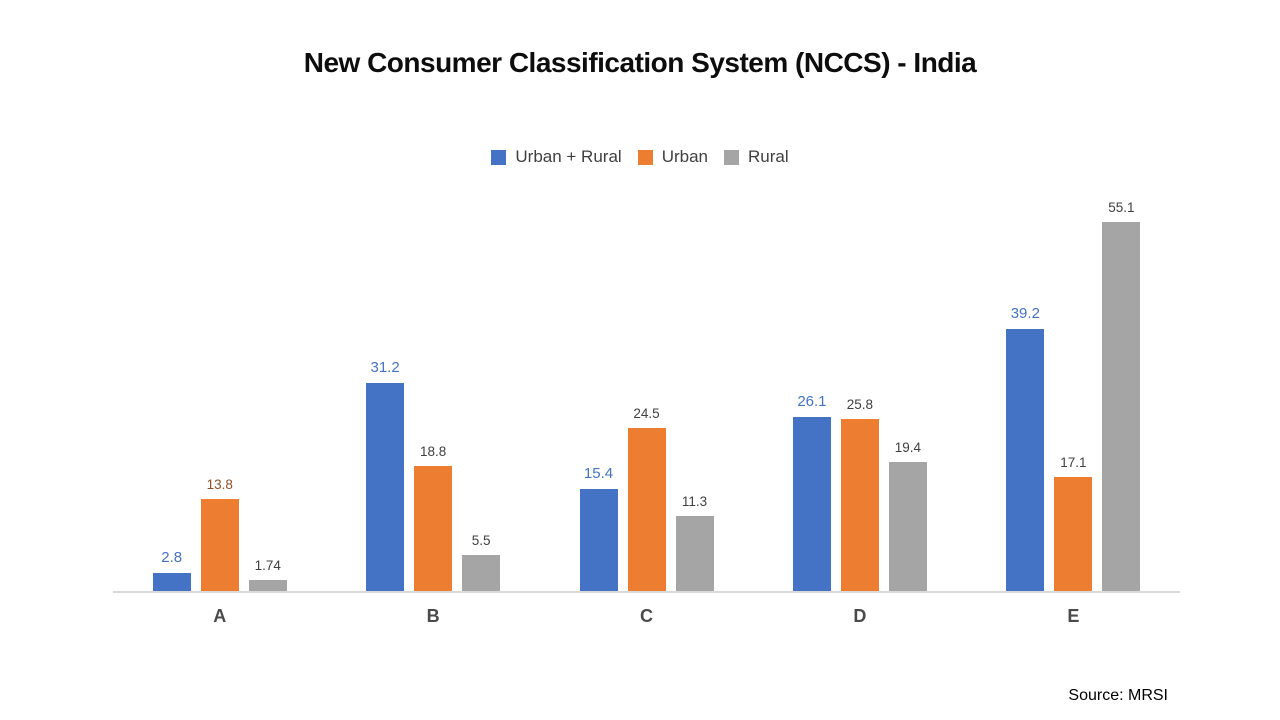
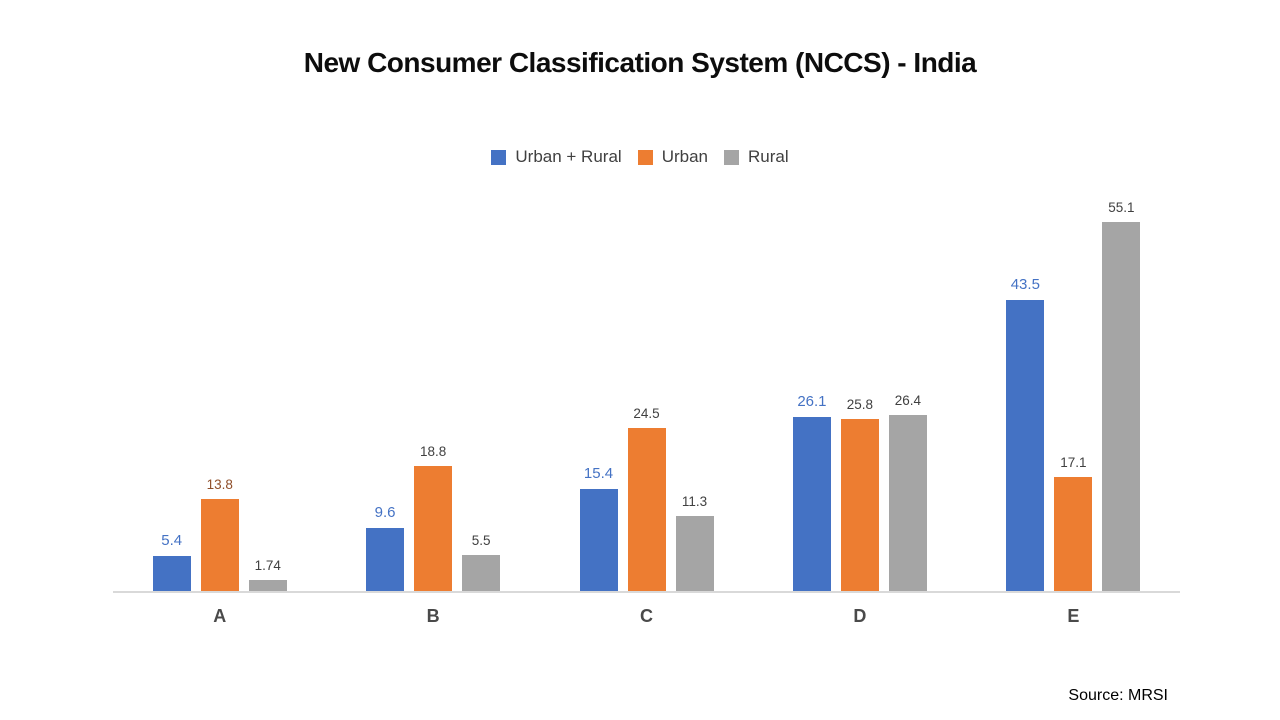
Urban + Rural/A: 2.8 -> 5.4
Urban + Rural/B: 31.2 -> 9.6
Rural/D: 19.4 -> 26.4
Urban + Rural/E: 39.2 -> 43.5
